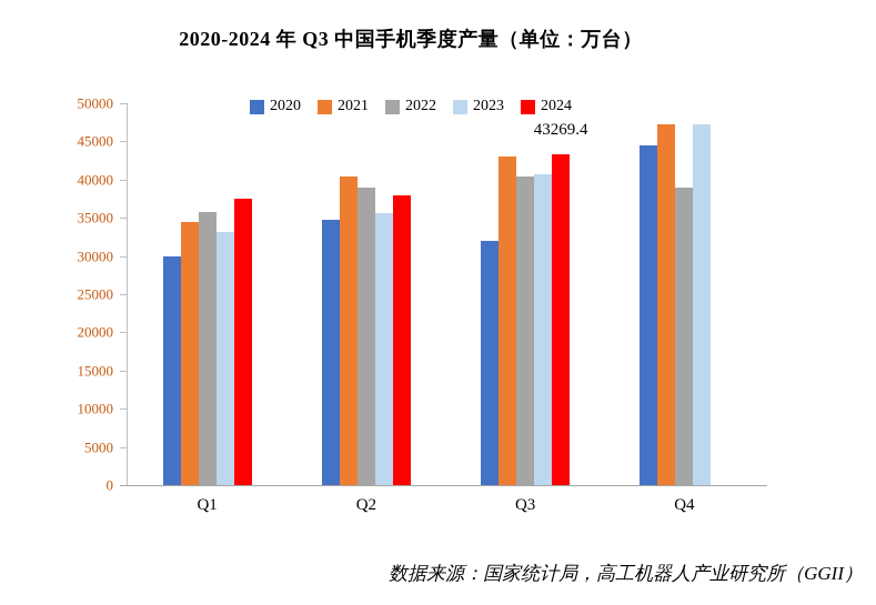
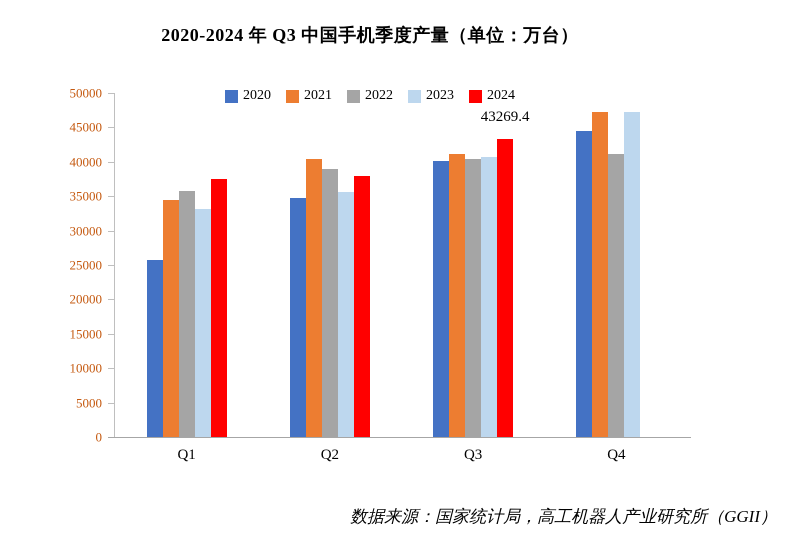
2020/Q1: 30000 -> 26000
2020/Q3: 32000 -> 40000
2021/Q3: 43000 -> 41000
2022/Q4: 39000 -> 41000
